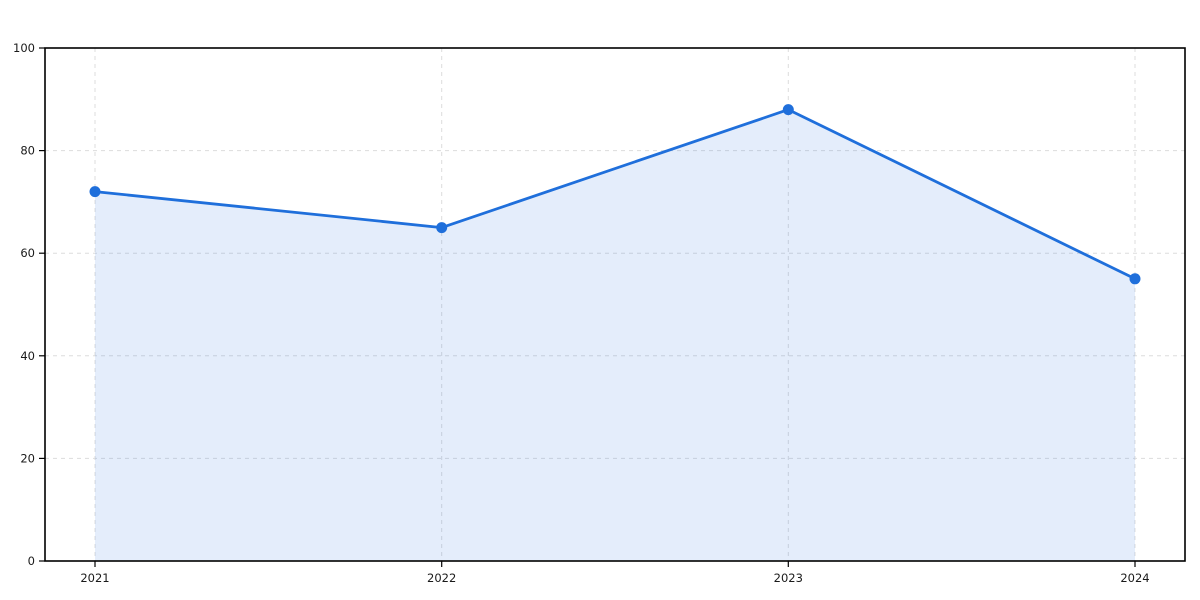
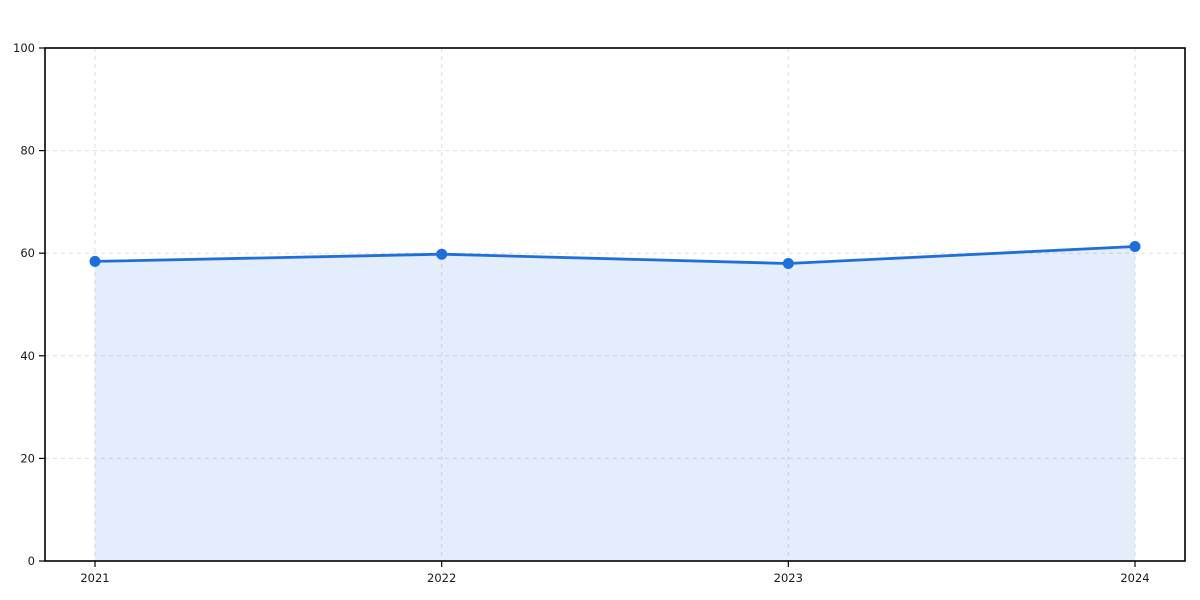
2021: 72 -> 58
2022: 65 -> 60
2023: 88 -> 58
2024: 55 -> 61
